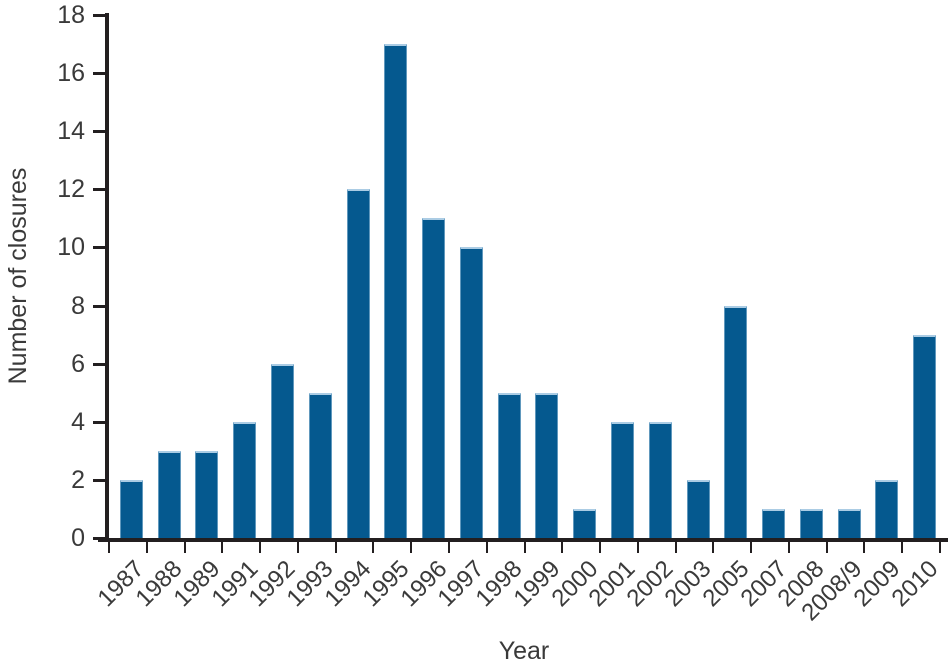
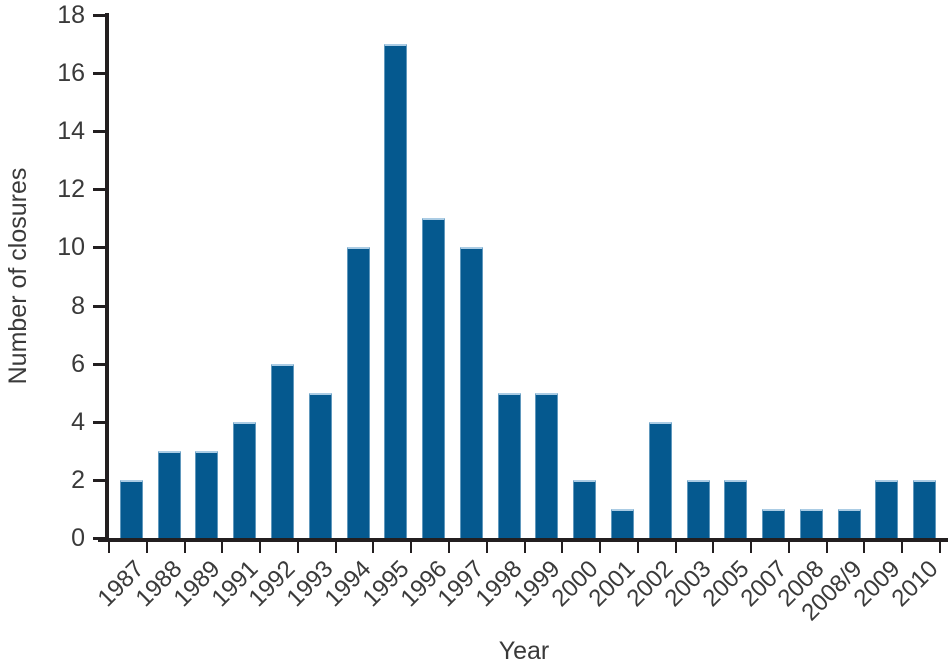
1994: 12 -> 10
2000: 1 -> 2
2001: 4 -> 1
2005: 8 -> 2
2010: 7 -> 2
